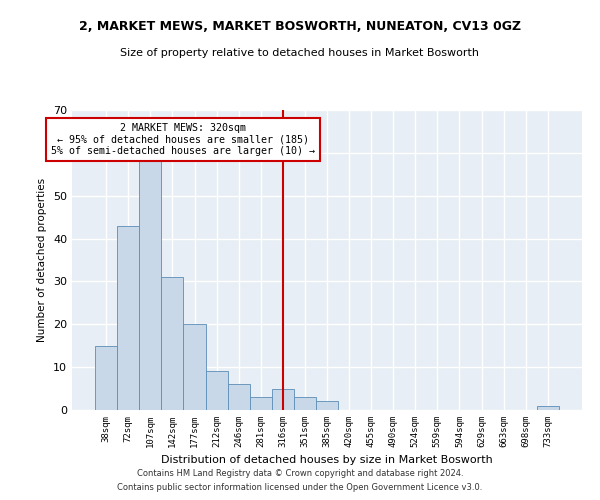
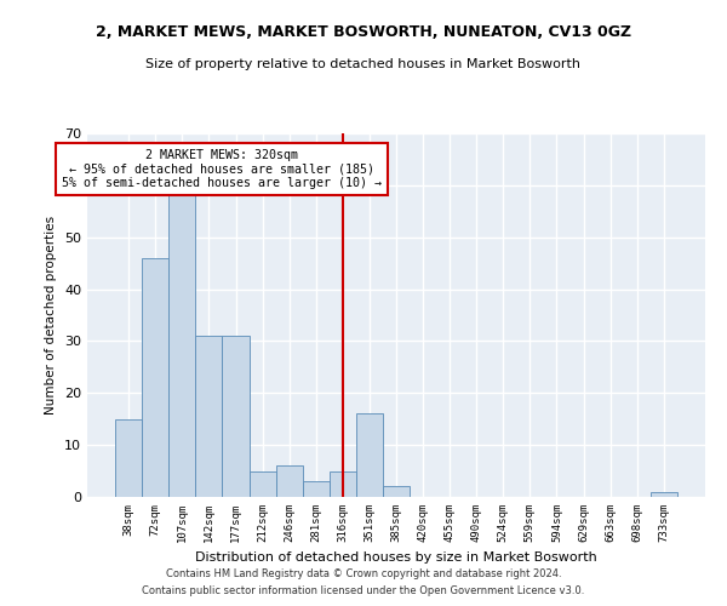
72sqm: 43 -> 46
177sqm: 20 -> 31
212sqm: 9 -> 5
351sqm: 3 -> 16
